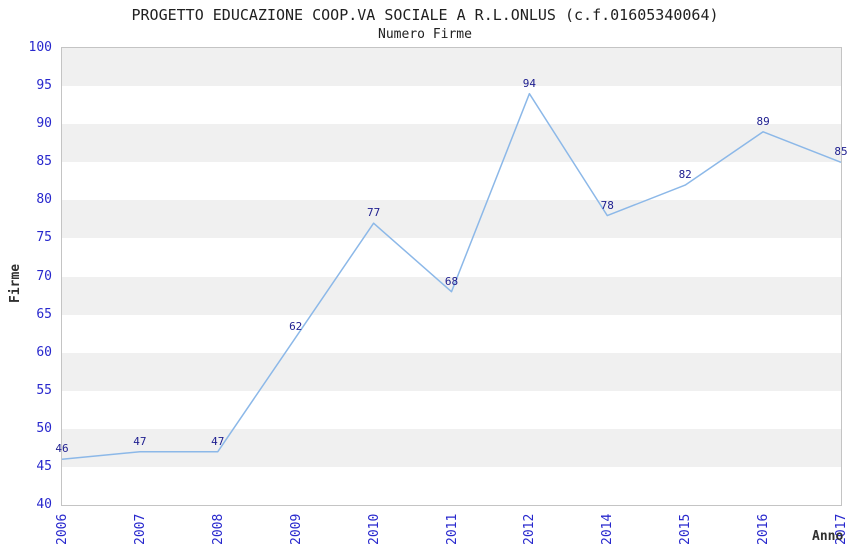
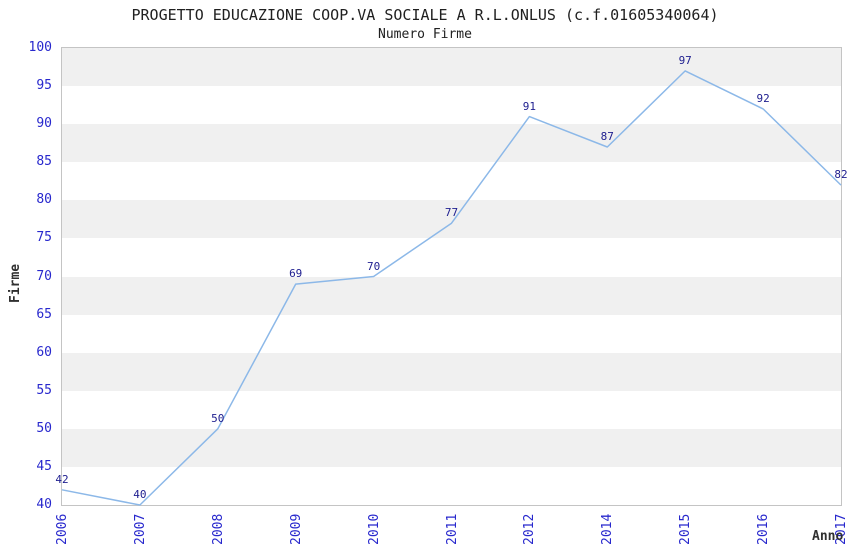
2006: 46 -> 42
2007: 47 -> 40
2008: 47 -> 50
2009: 62 -> 69
2010: 77 -> 70
2011: 68 -> 77
2012: 94 -> 91
2014: 78 -> 87
2015: 82 -> 97
2016: 89 -> 92
2017: 85 -> 82
